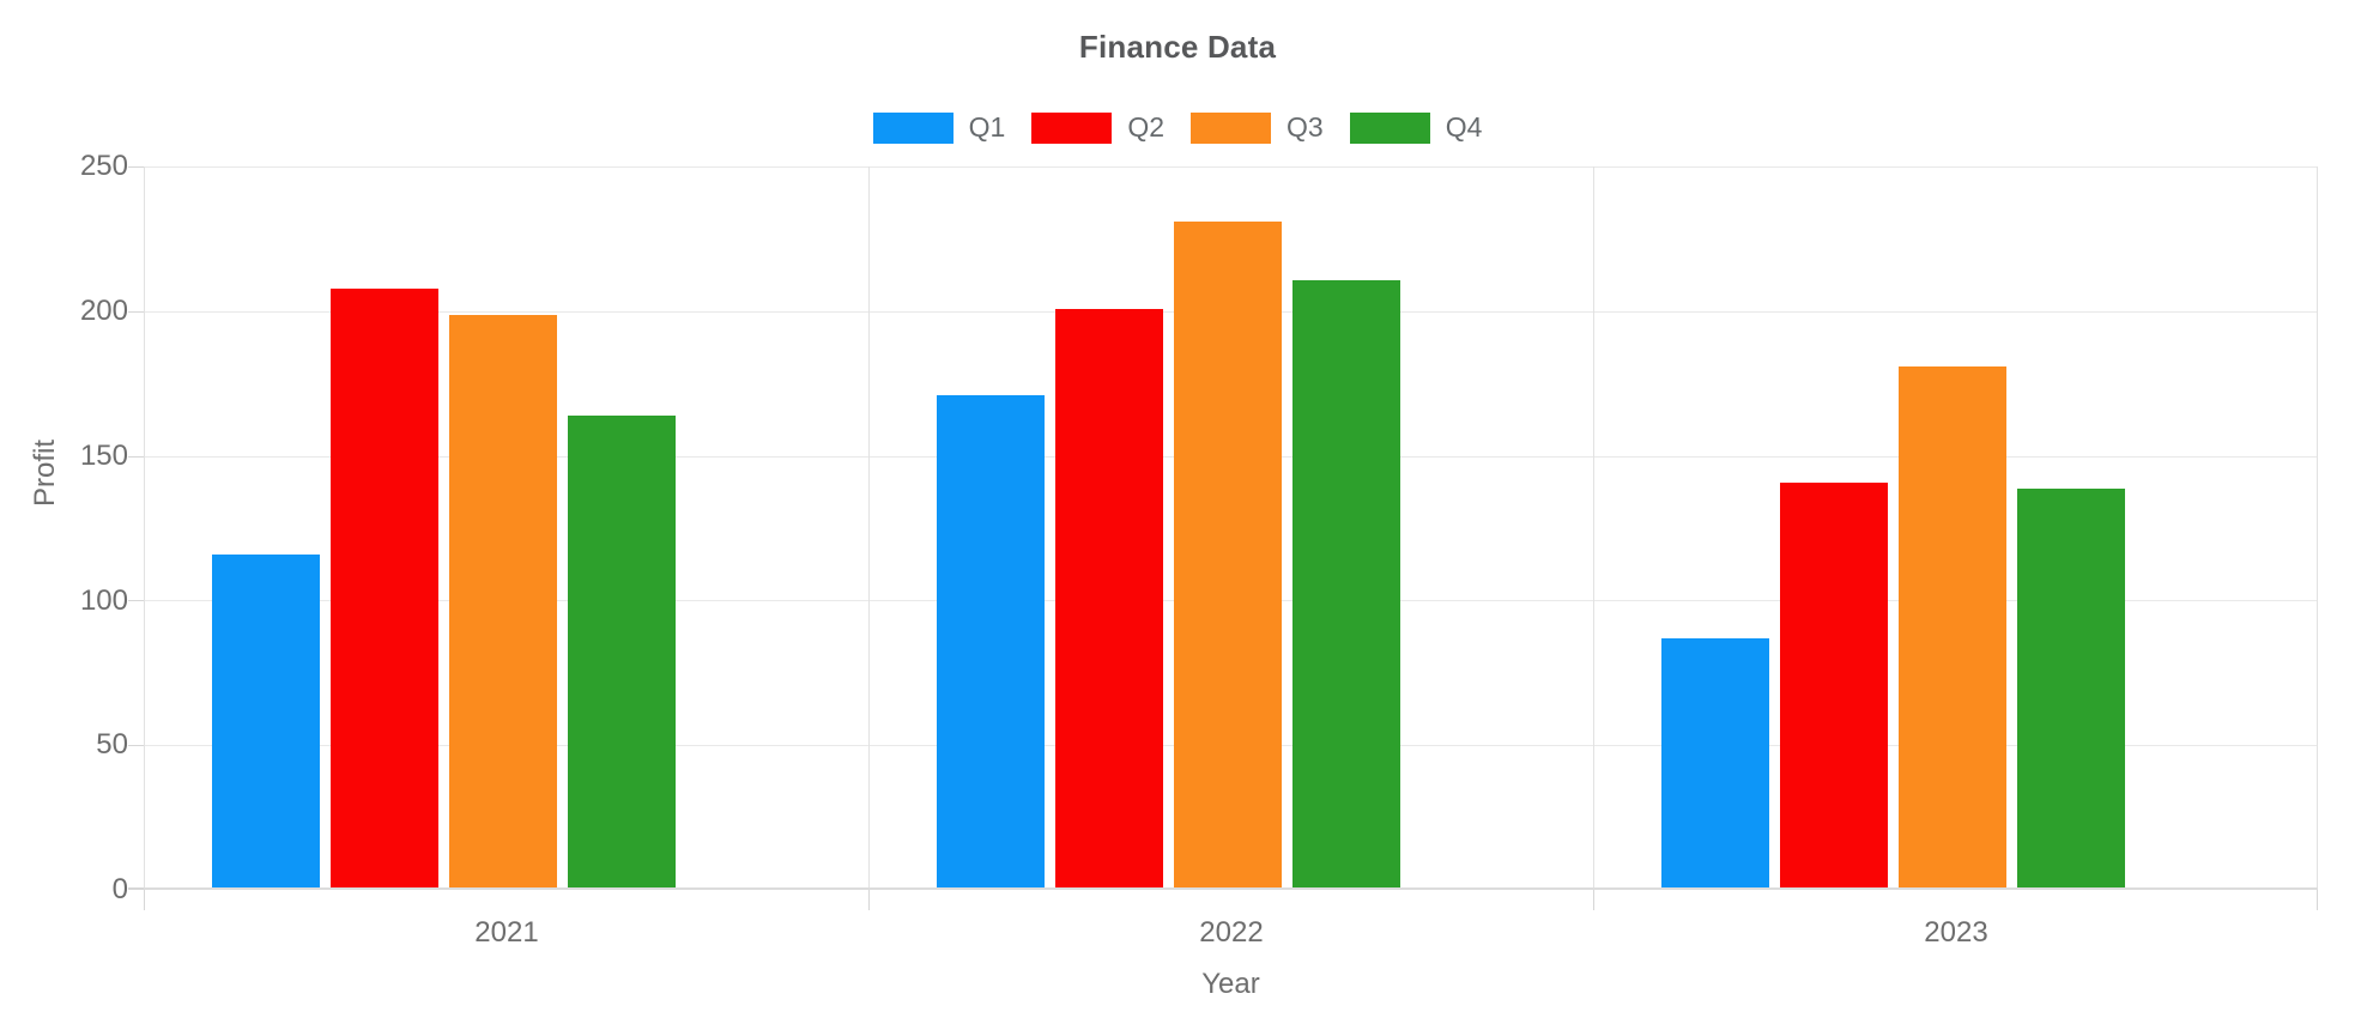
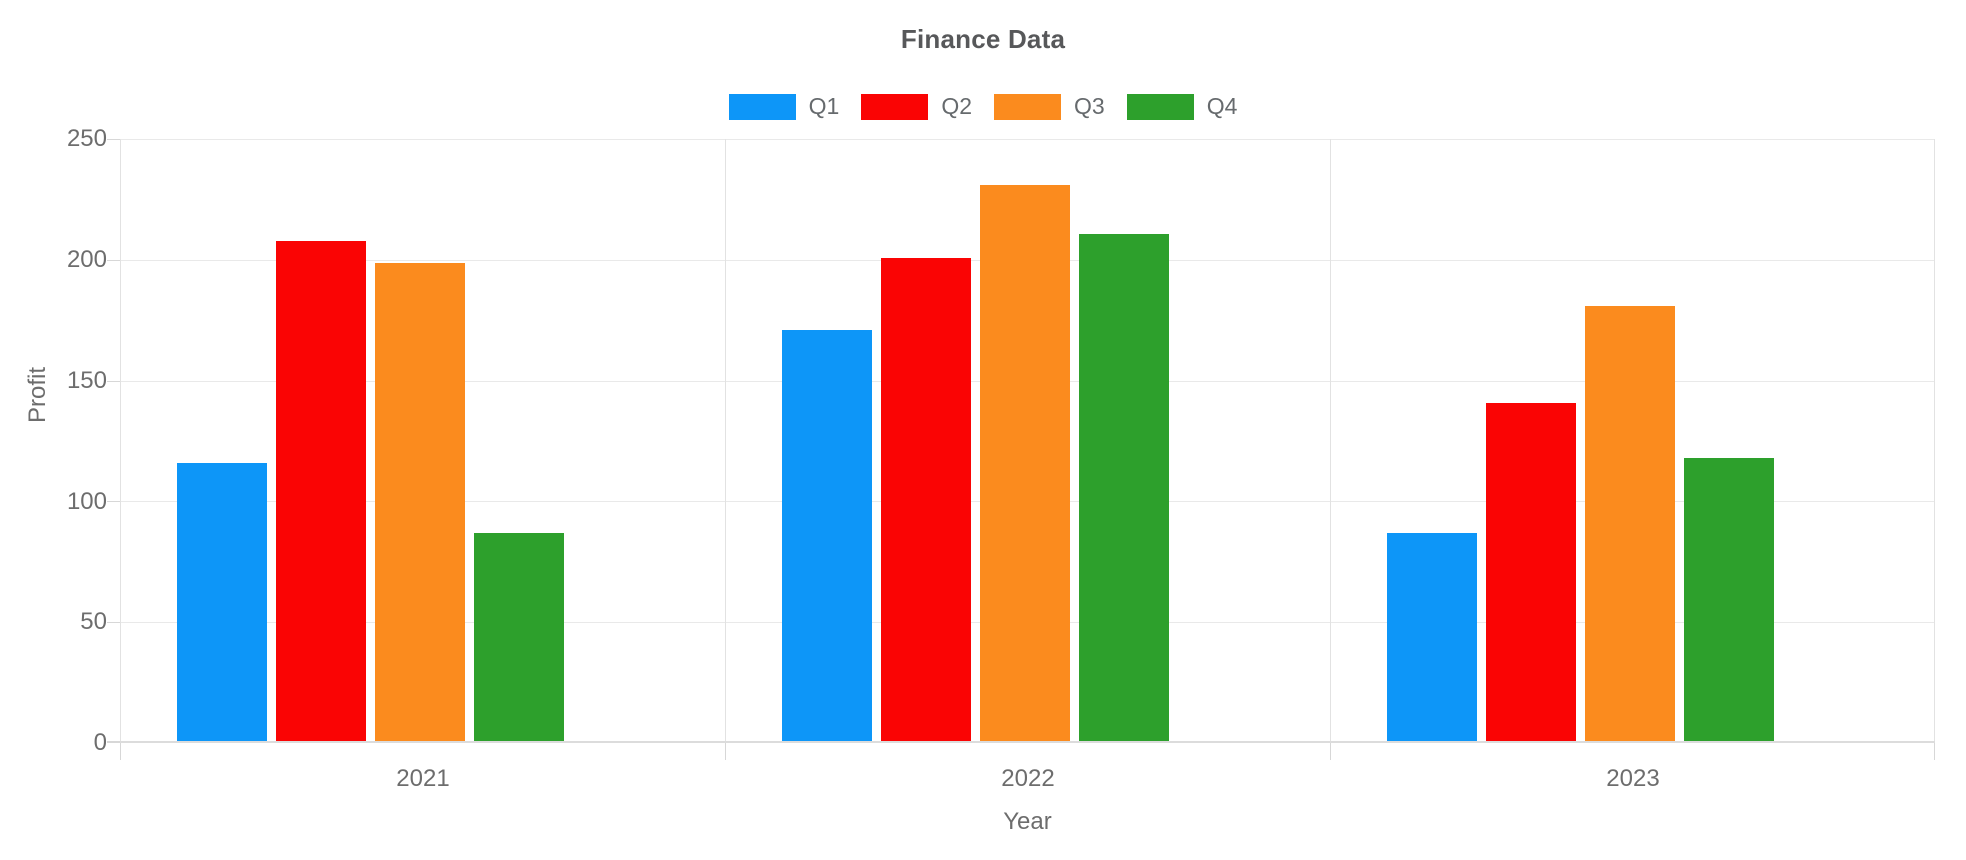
Q4/2021: 163 -> 86
Q4/2023: 138 -> 117
